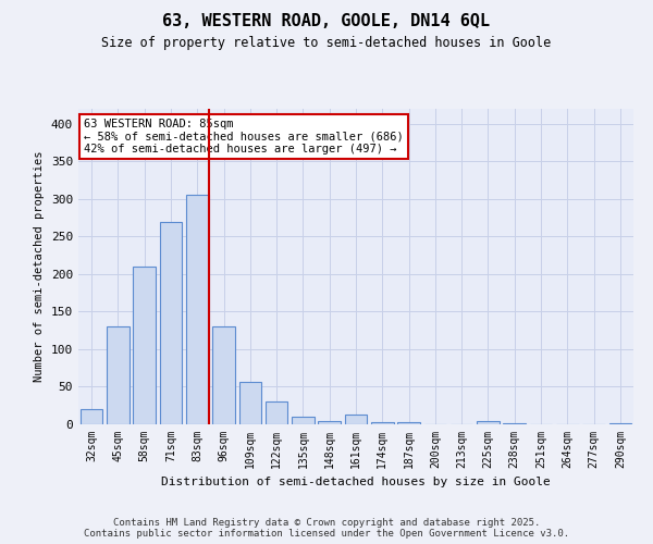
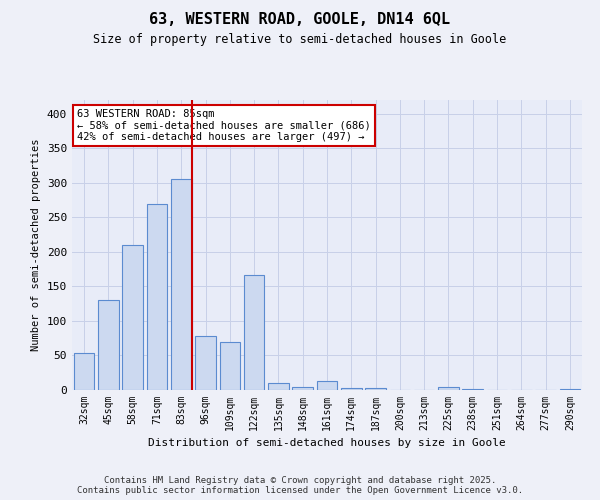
32sqm: 20 -> 54
96sqm: 130 -> 78
109sqm: 57 -> 70
122sqm: 30 -> 166
